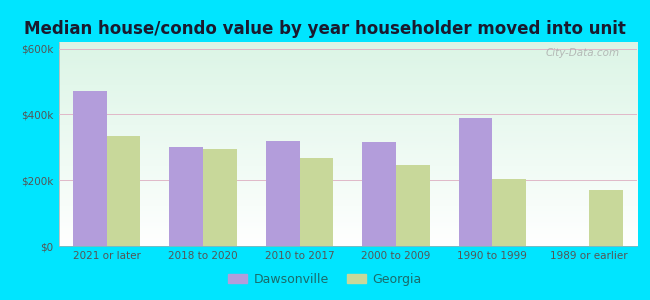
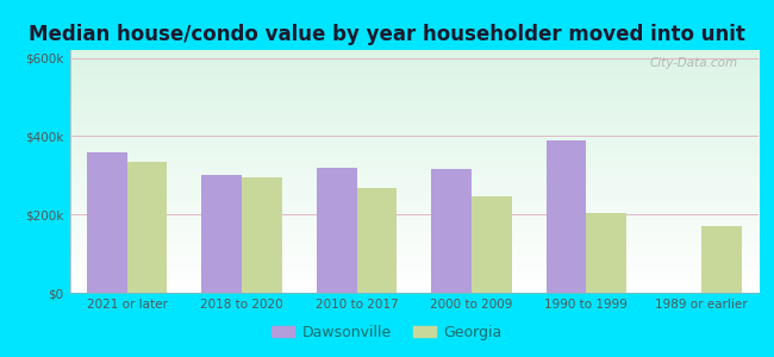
Dawsonville/2021 or later: $470k -> $360k
